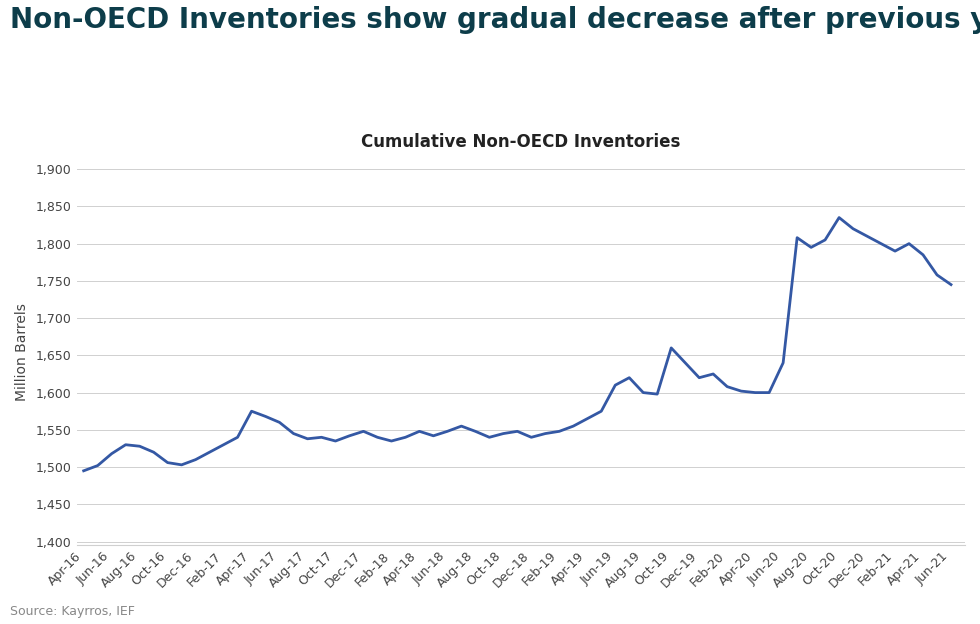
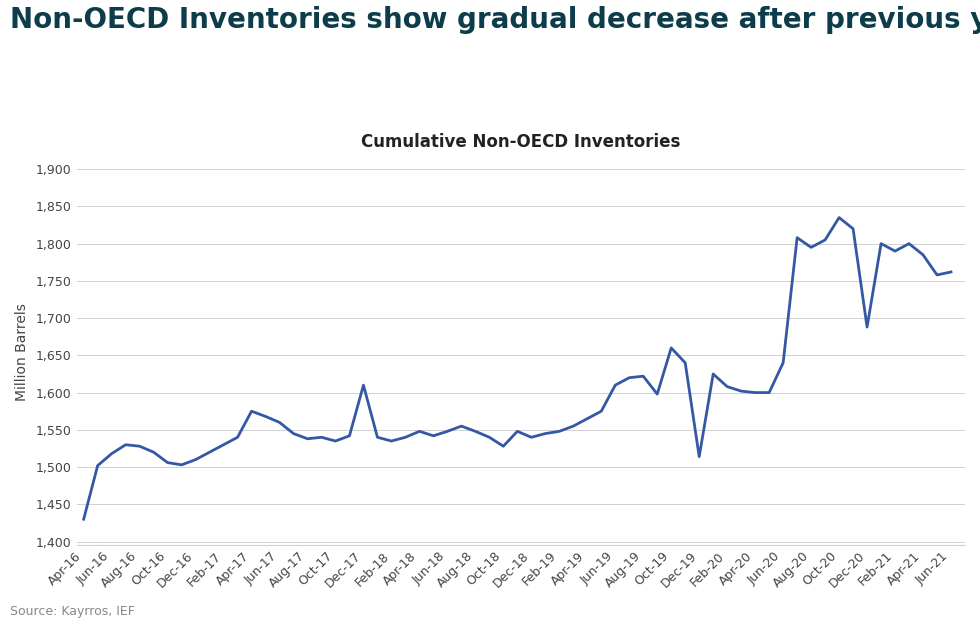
Apr-16: 1,495 -> 1,430
Dec-17: 1,548 -> 1,610
Oct-18: 1,545 -> 1,528
Aug-19: 1,600 -> 1,622
Dec-19: 1,620 -> 1,514
Dec-20: 1,810 -> 1,688
Jun-21: 1,745 -> 1,762
